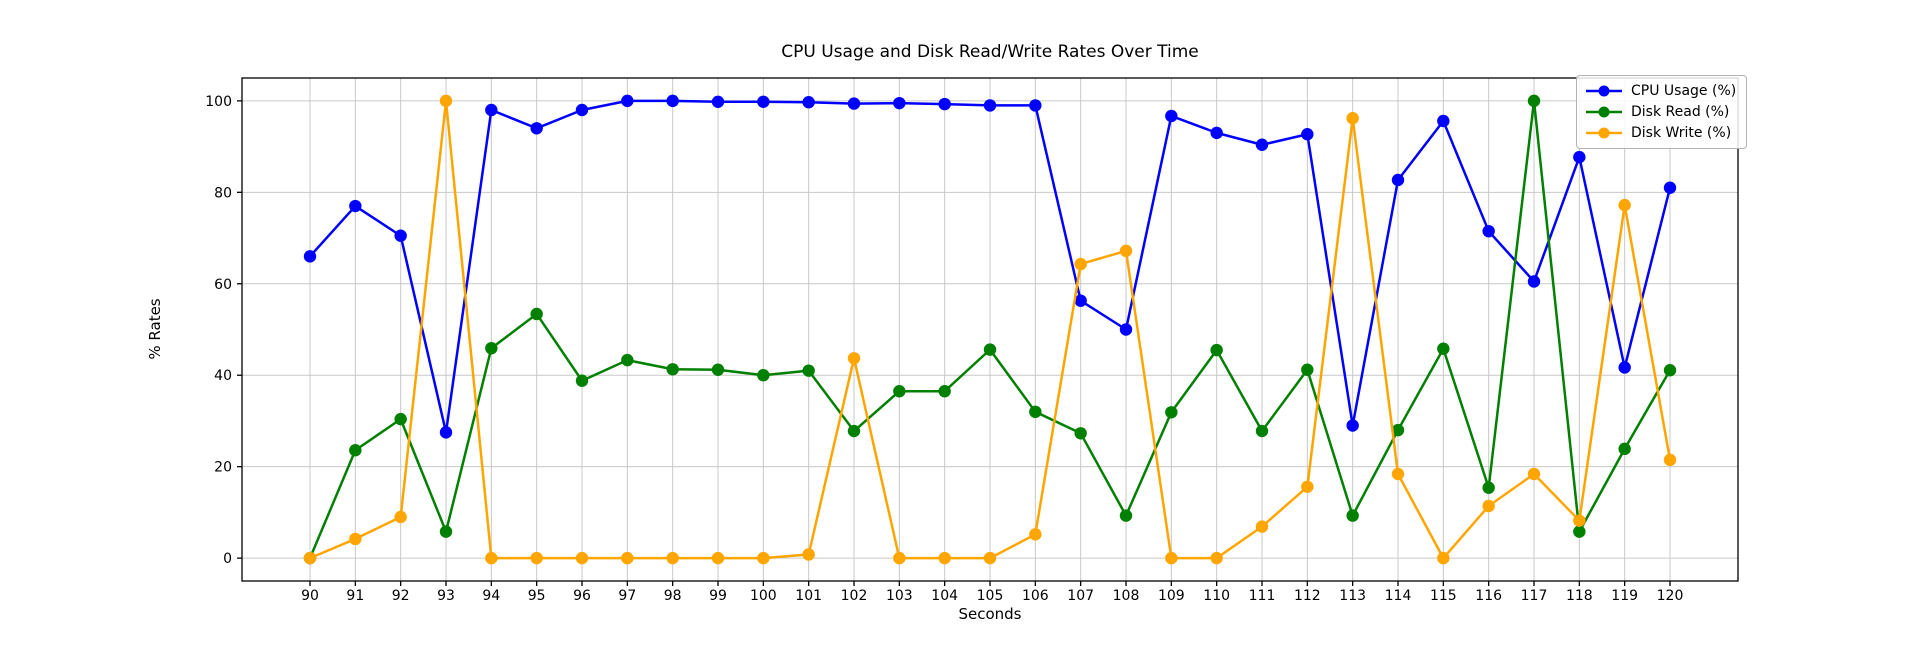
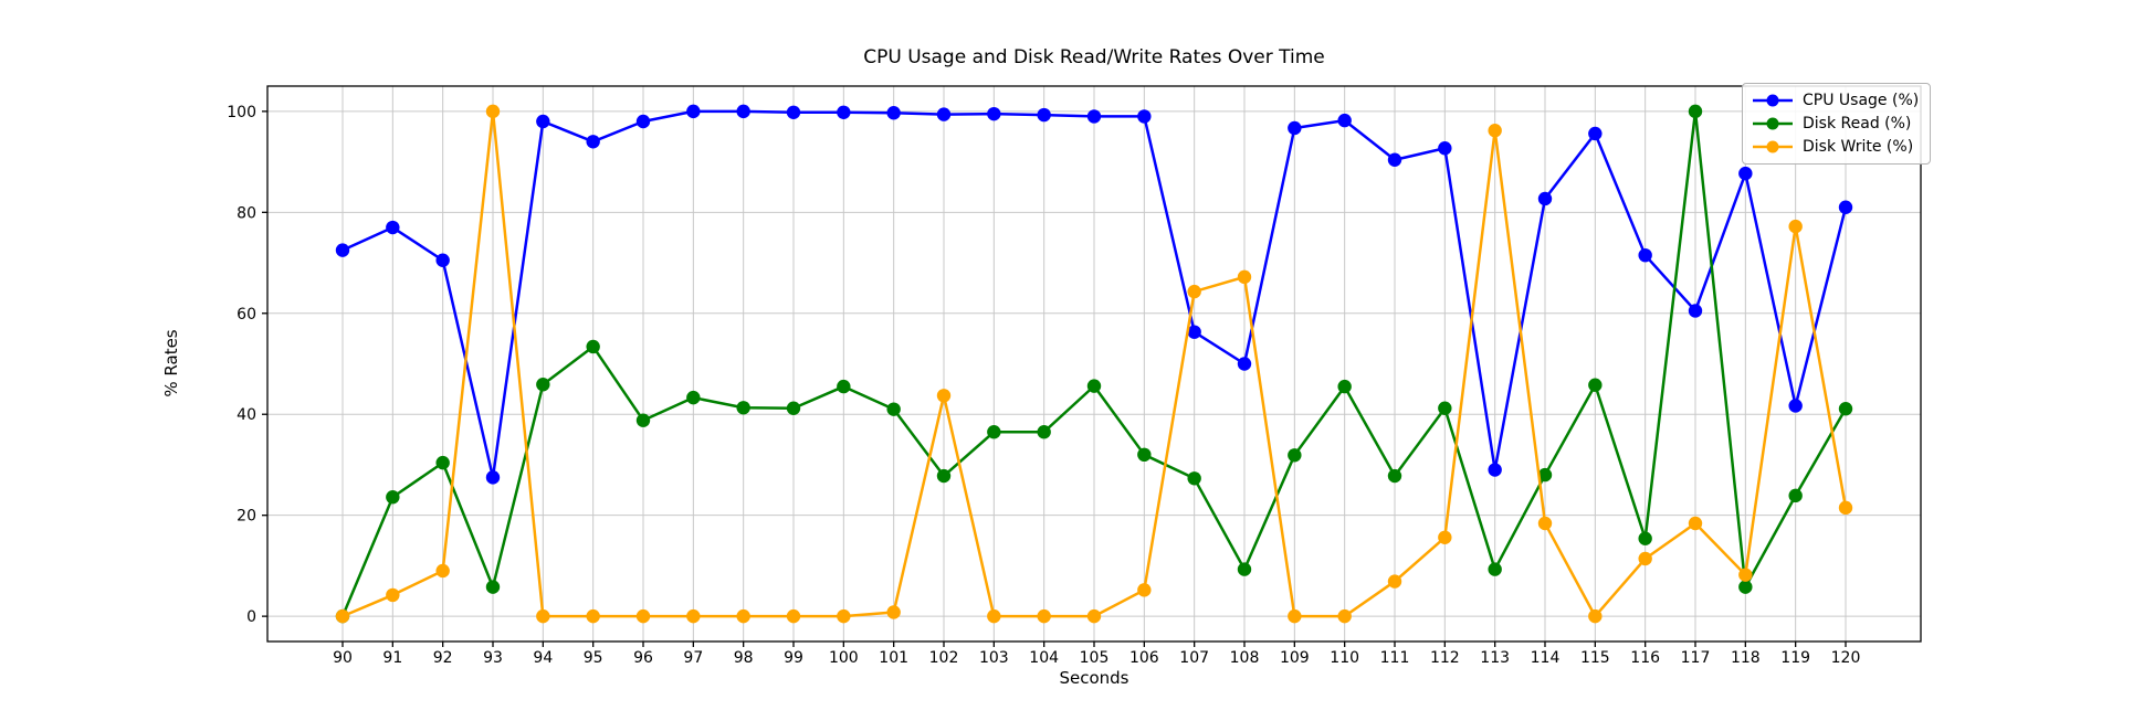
CPU Usage (%)/90: 66 -> 72
Disk Read (%)/100: 40 -> 46
CPU Usage (%)/110: 93 -> 98
